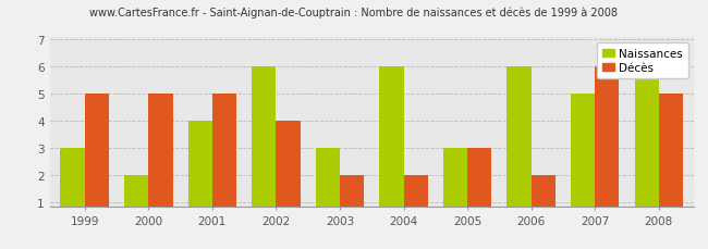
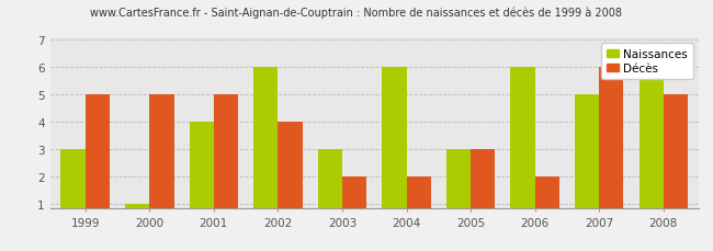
Naissances/2000: 2 -> 1
